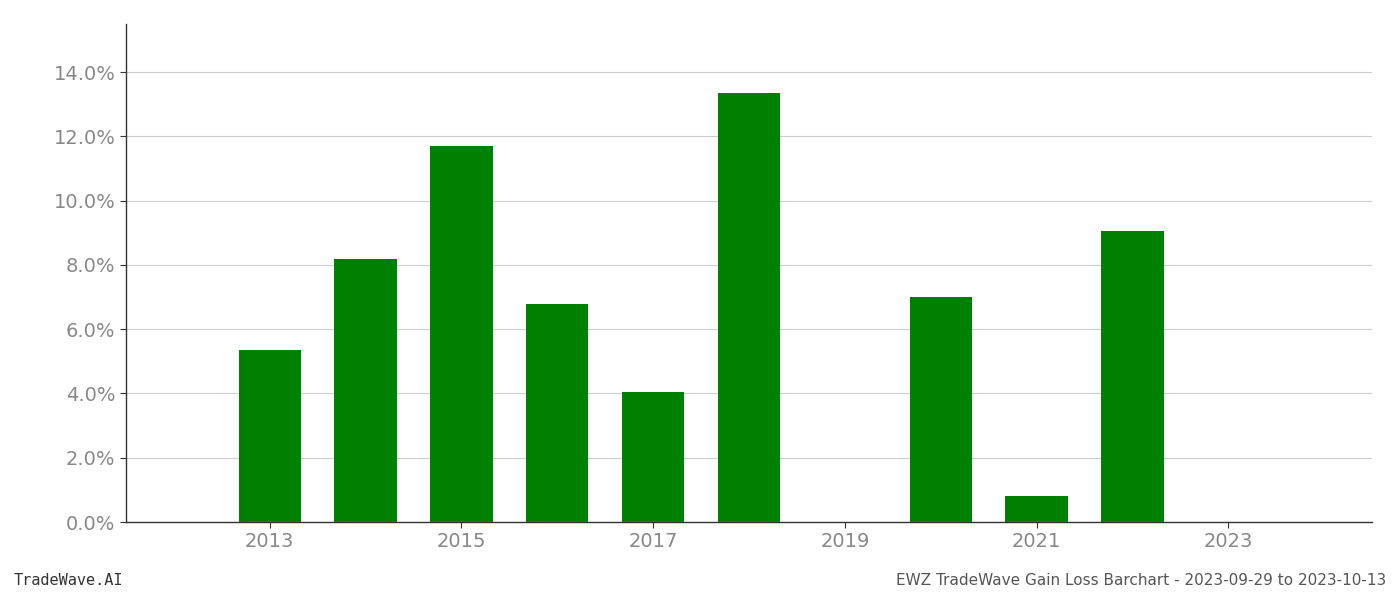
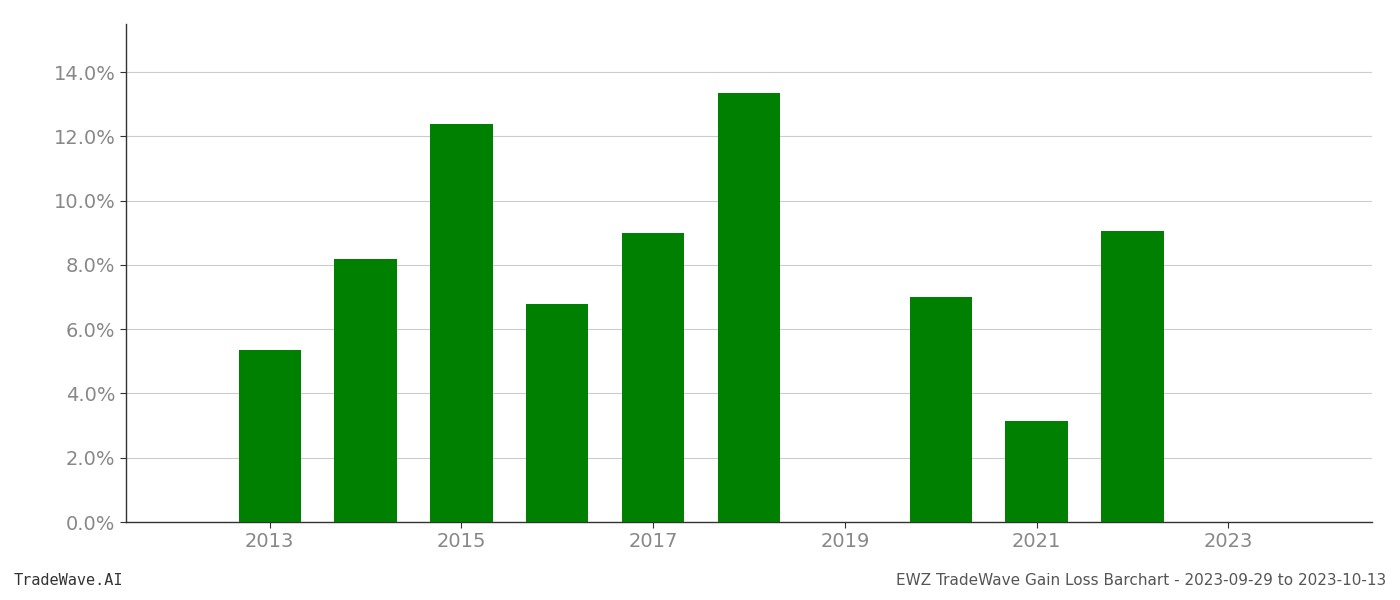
2015: 11.70% -> 12.40%
2017: 4.05% -> 9.00%
2021: 0.80% -> 3.15%
